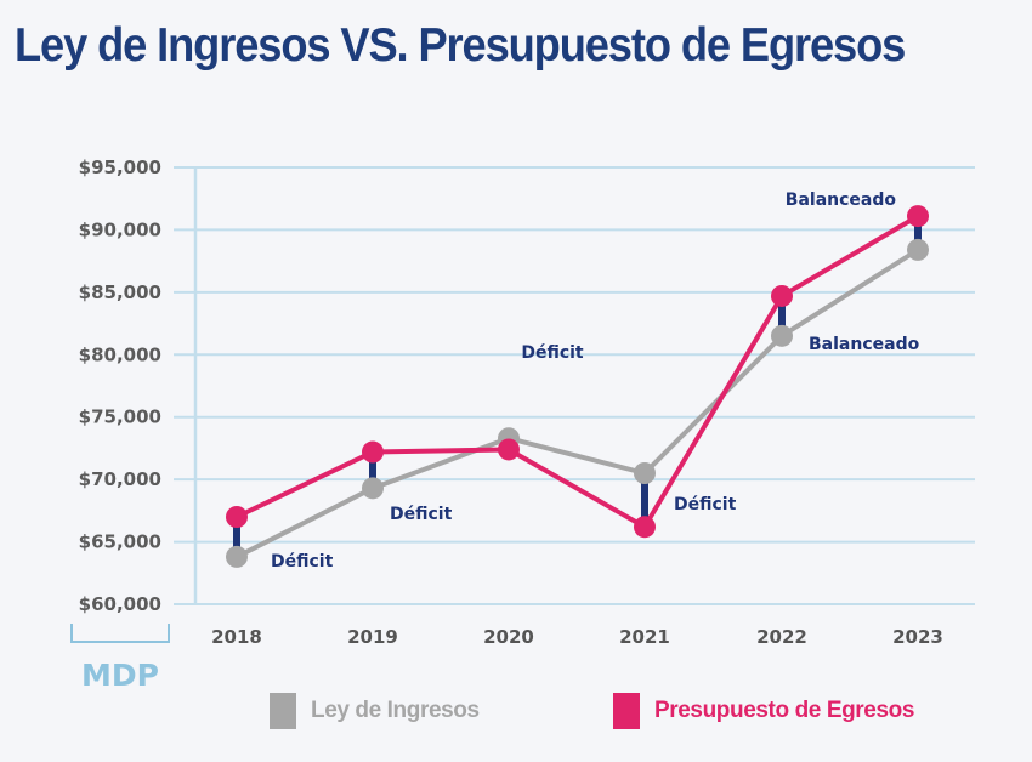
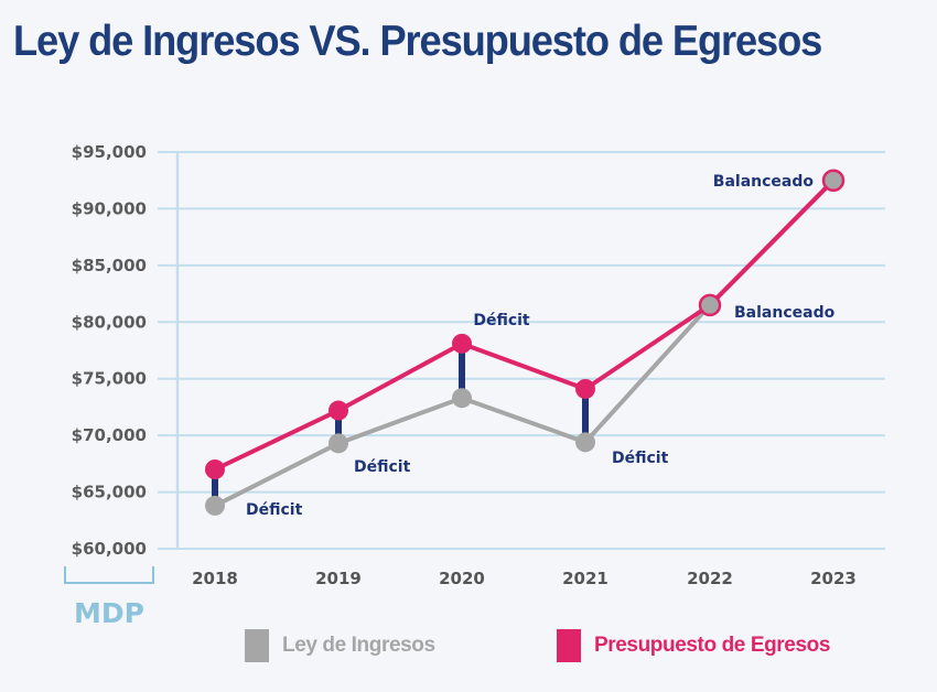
Presupuesto de Egresos/2020: $72400 -> $78100
Ley de Ingresos/2021: $70500 -> $69400
Presupuesto de Egresos/2021: $66200 -> $74100
Presupuesto de Egresos/2022: $84700 -> $81500
Ley de Ingresos/2023: $88400 -> $92500
Presupuesto de Egresos/2023: $91100 -> $92500
